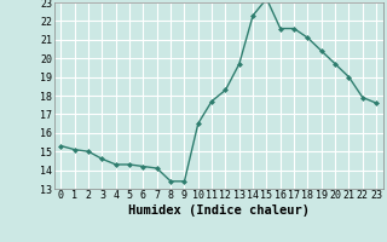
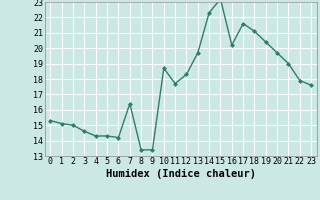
7: 14.1 -> 16.4
10: 16.5 -> 18.7
16: 21.6 -> 20.2
